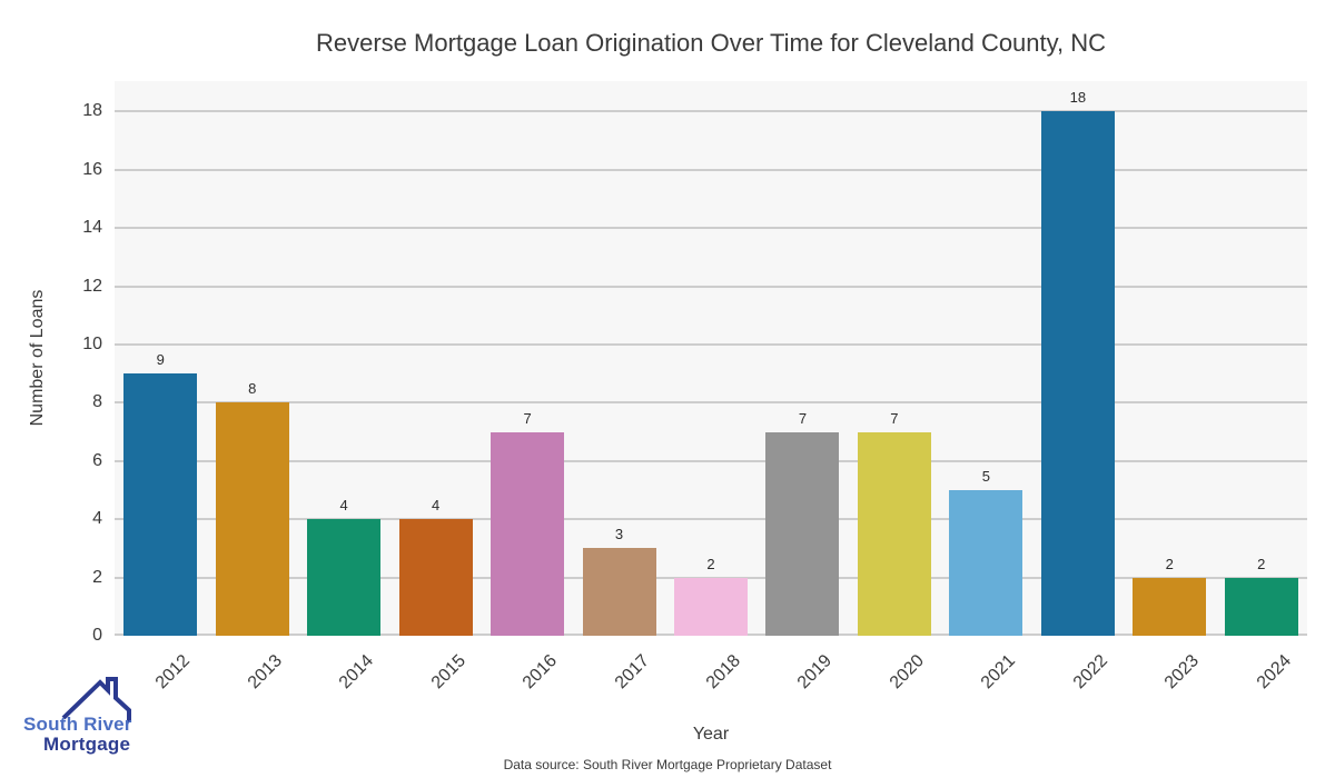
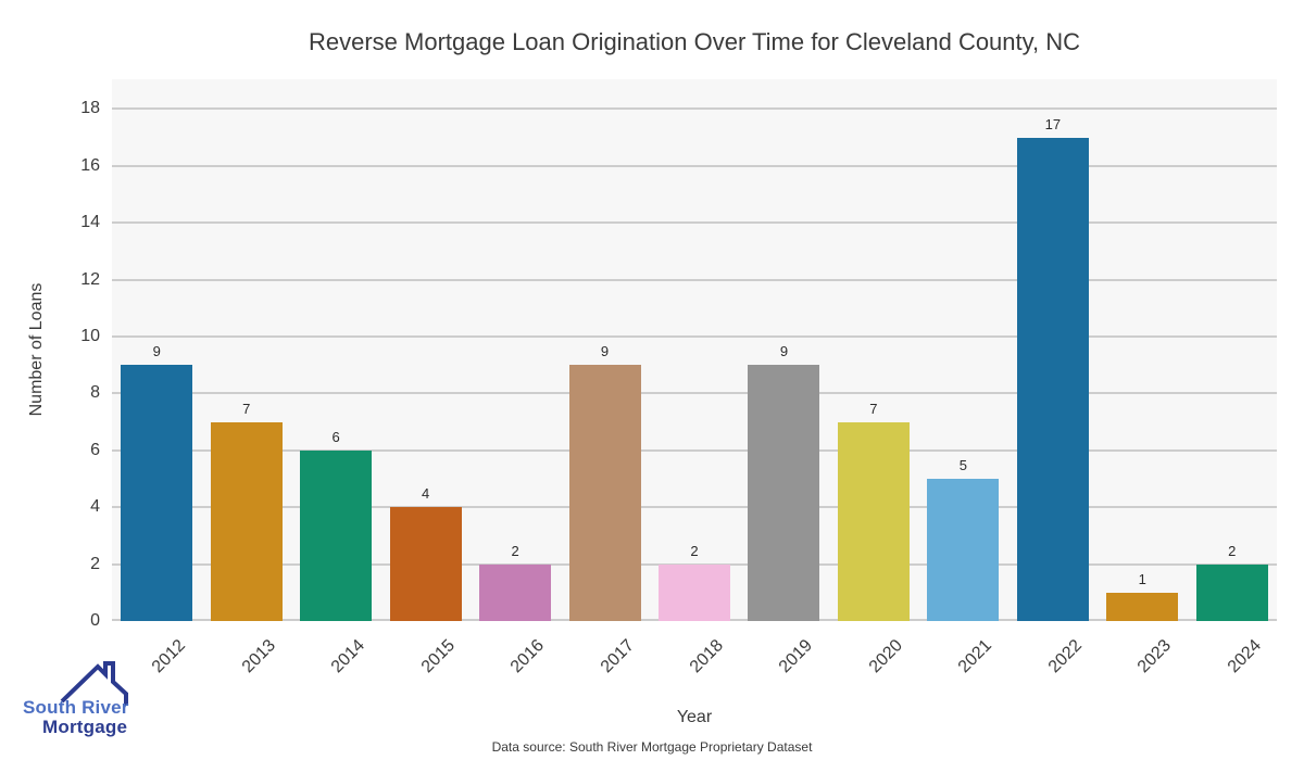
2013: 8 -> 7
2014: 4 -> 6
2016: 7 -> 2
2017: 3 -> 9
2019: 7 -> 9
2022: 18 -> 17
2023: 2 -> 1
